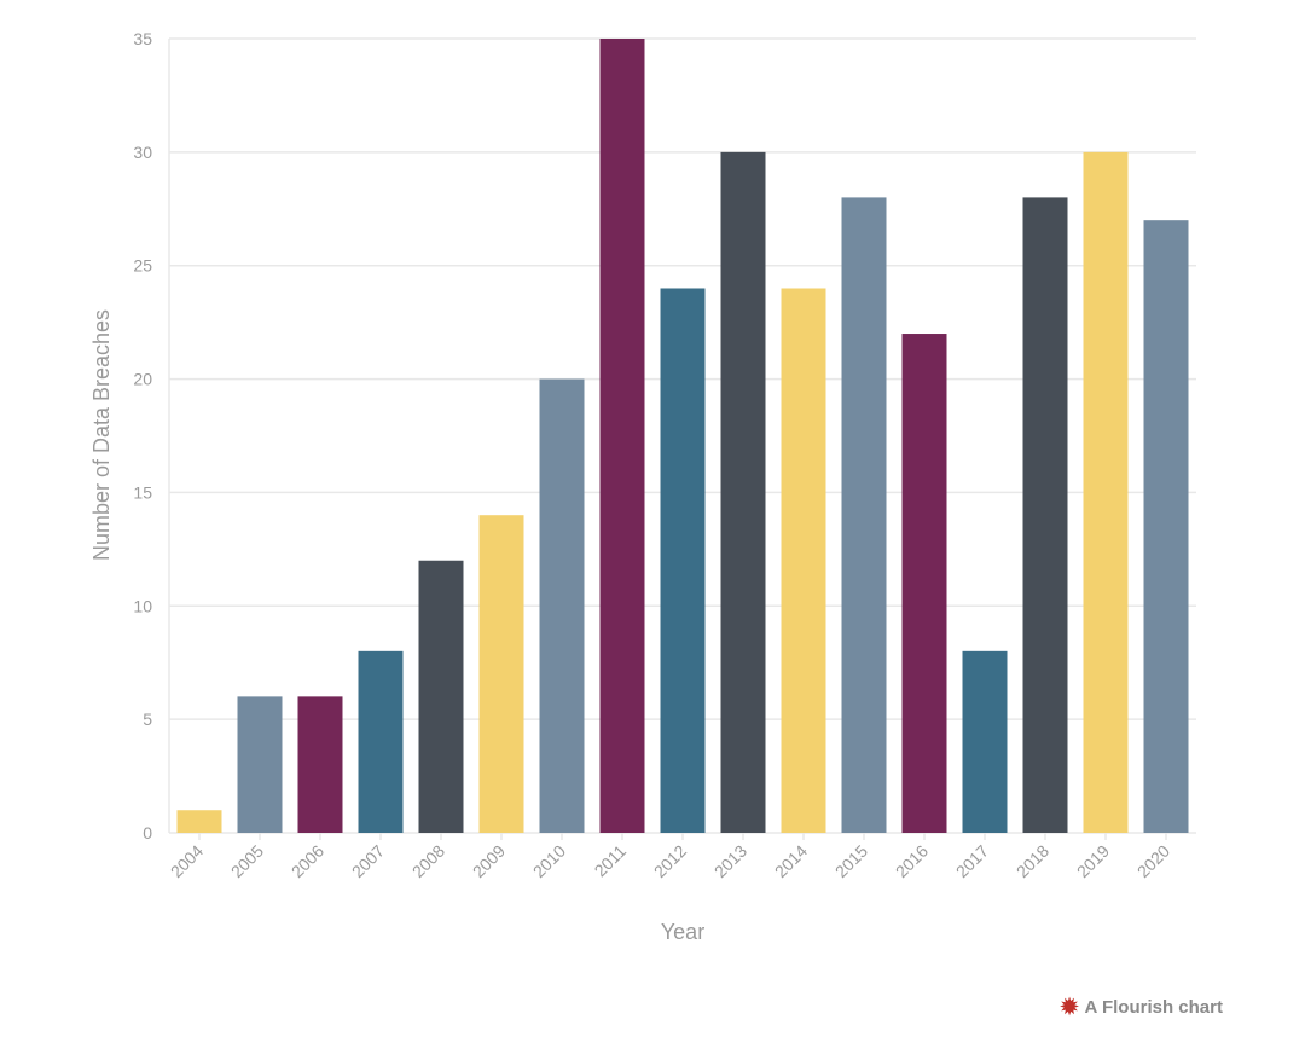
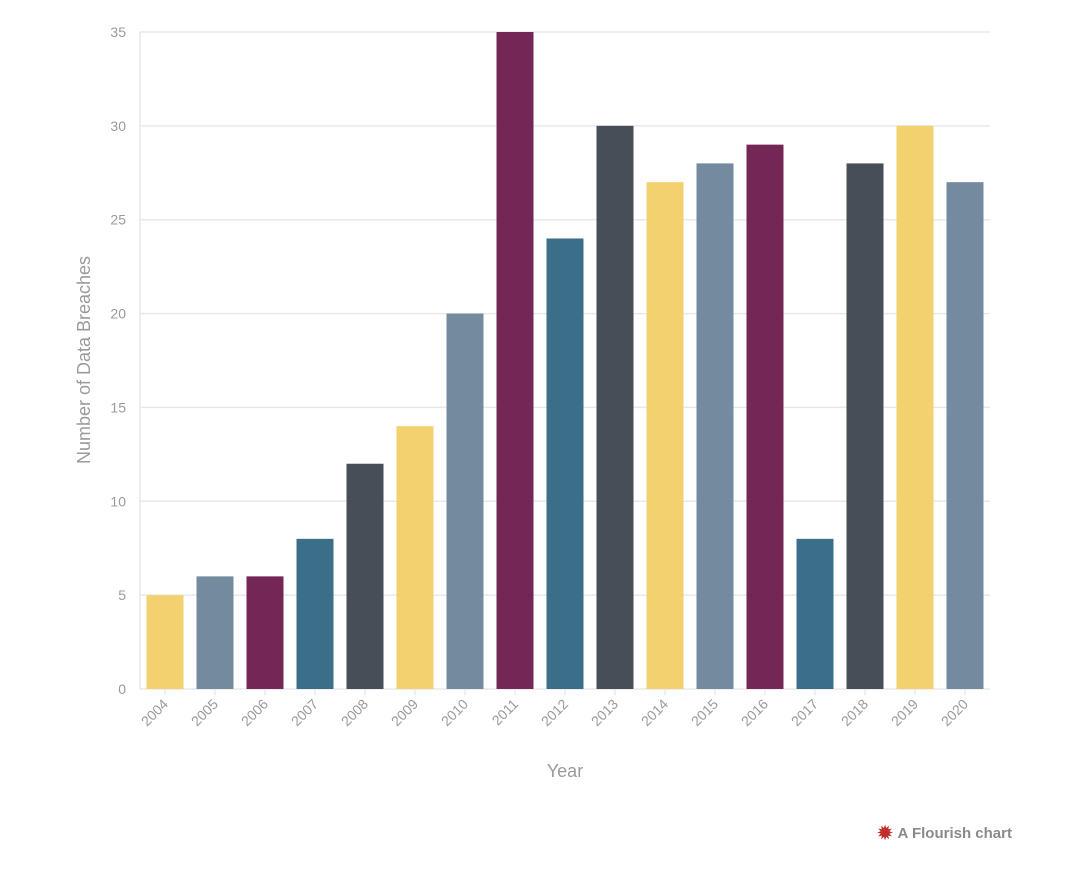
2004: 1 -> 5
2014: 24 -> 27
2016: 22 -> 29
